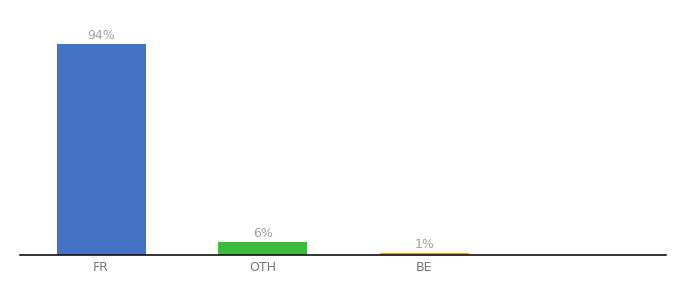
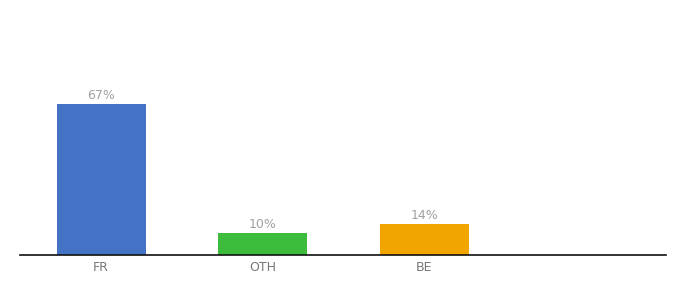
FR: 94% -> 67%
OTH: 6% -> 10%
BE: 1% -> 14%
